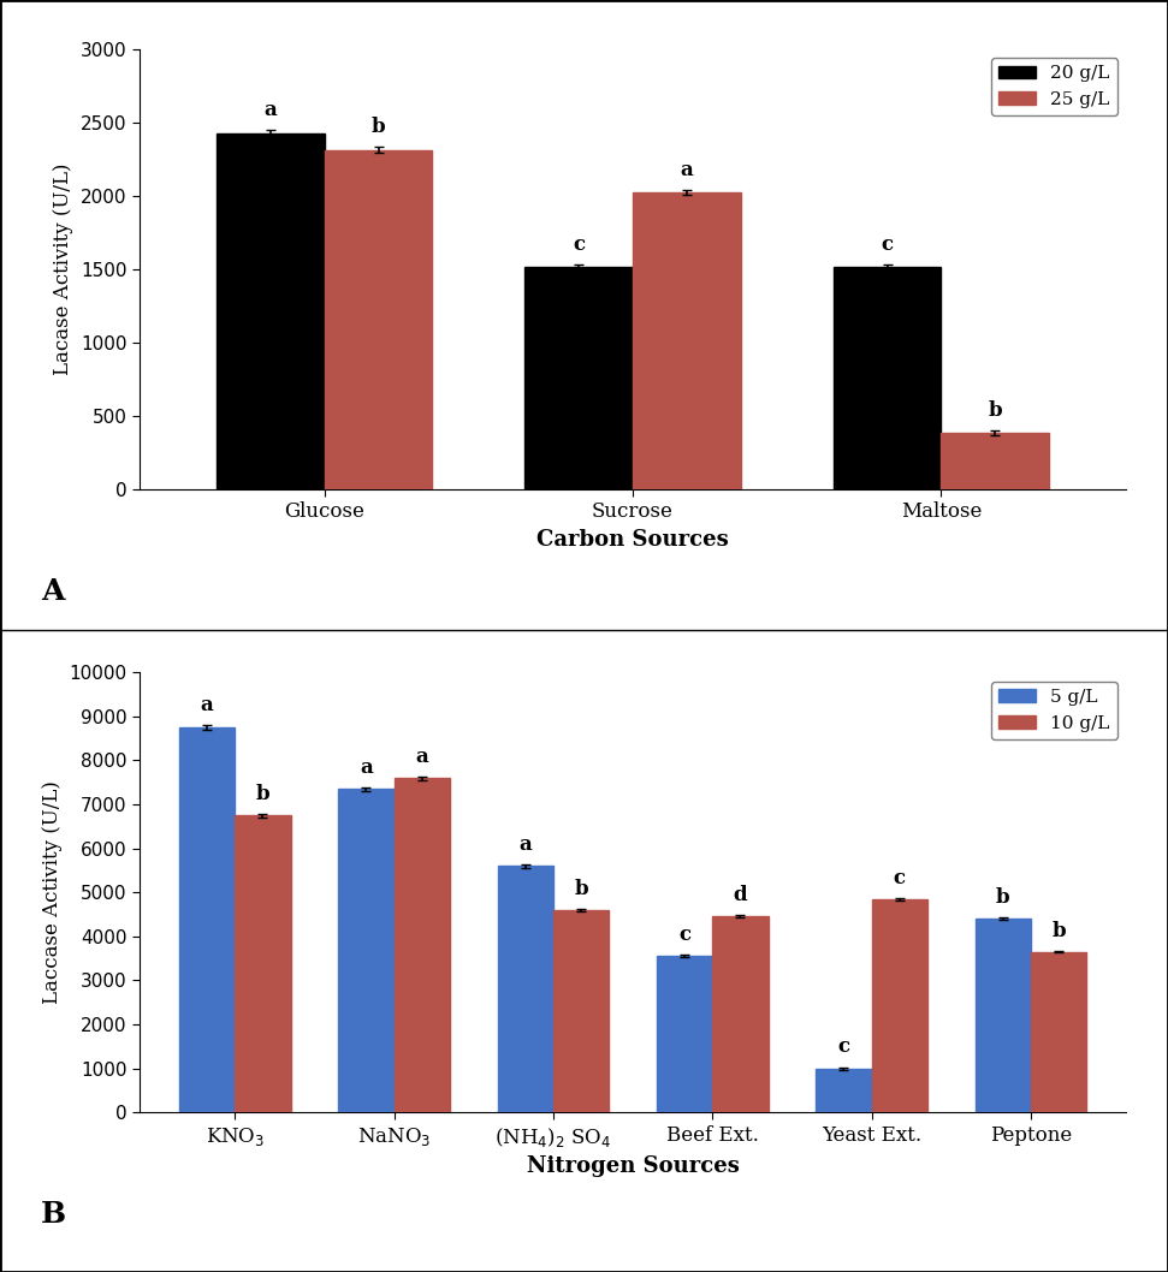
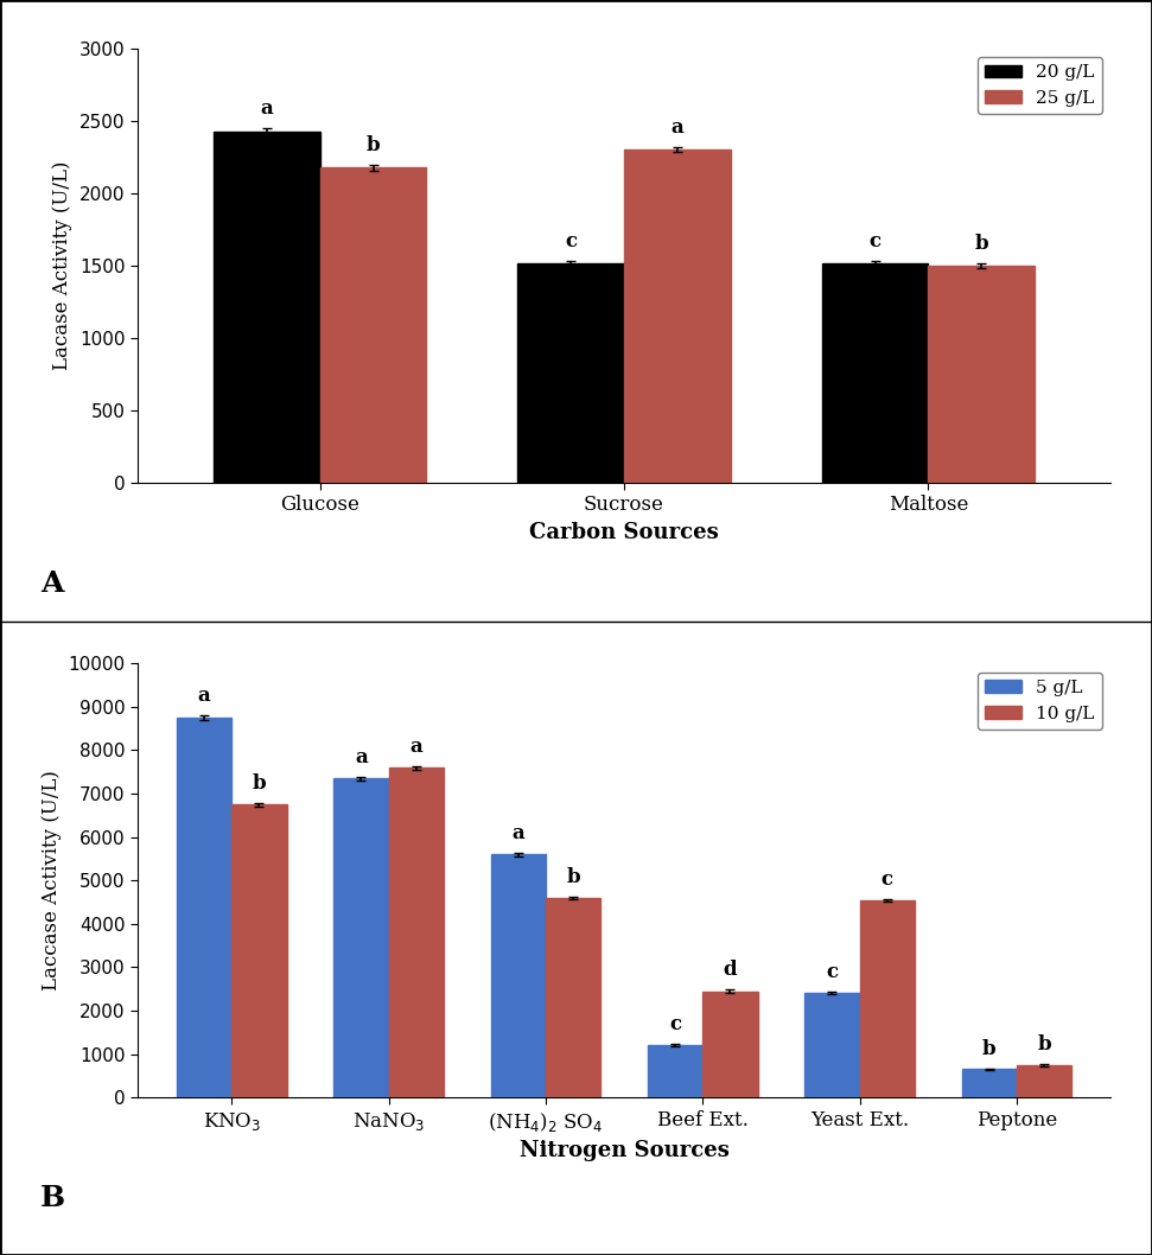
25 g/L/Glucose: 2310 -> 2180
25 g/L/Sucrose: 2020 -> 2300
25 g/L/Maltose: 380 -> 1500
5 g/L/Beef Ext.: 3550 -> 1200
10 g/L/Beef Ext.: 4450 -> 2450
5 g/L/Yeast Ext.: 1000 -> 2400
10 g/L/Yeast Ext.: 4850 -> 4550
5 g/L/Peptone: 4400 -> 650
10 g/L/Peptone: 3650 -> 750
